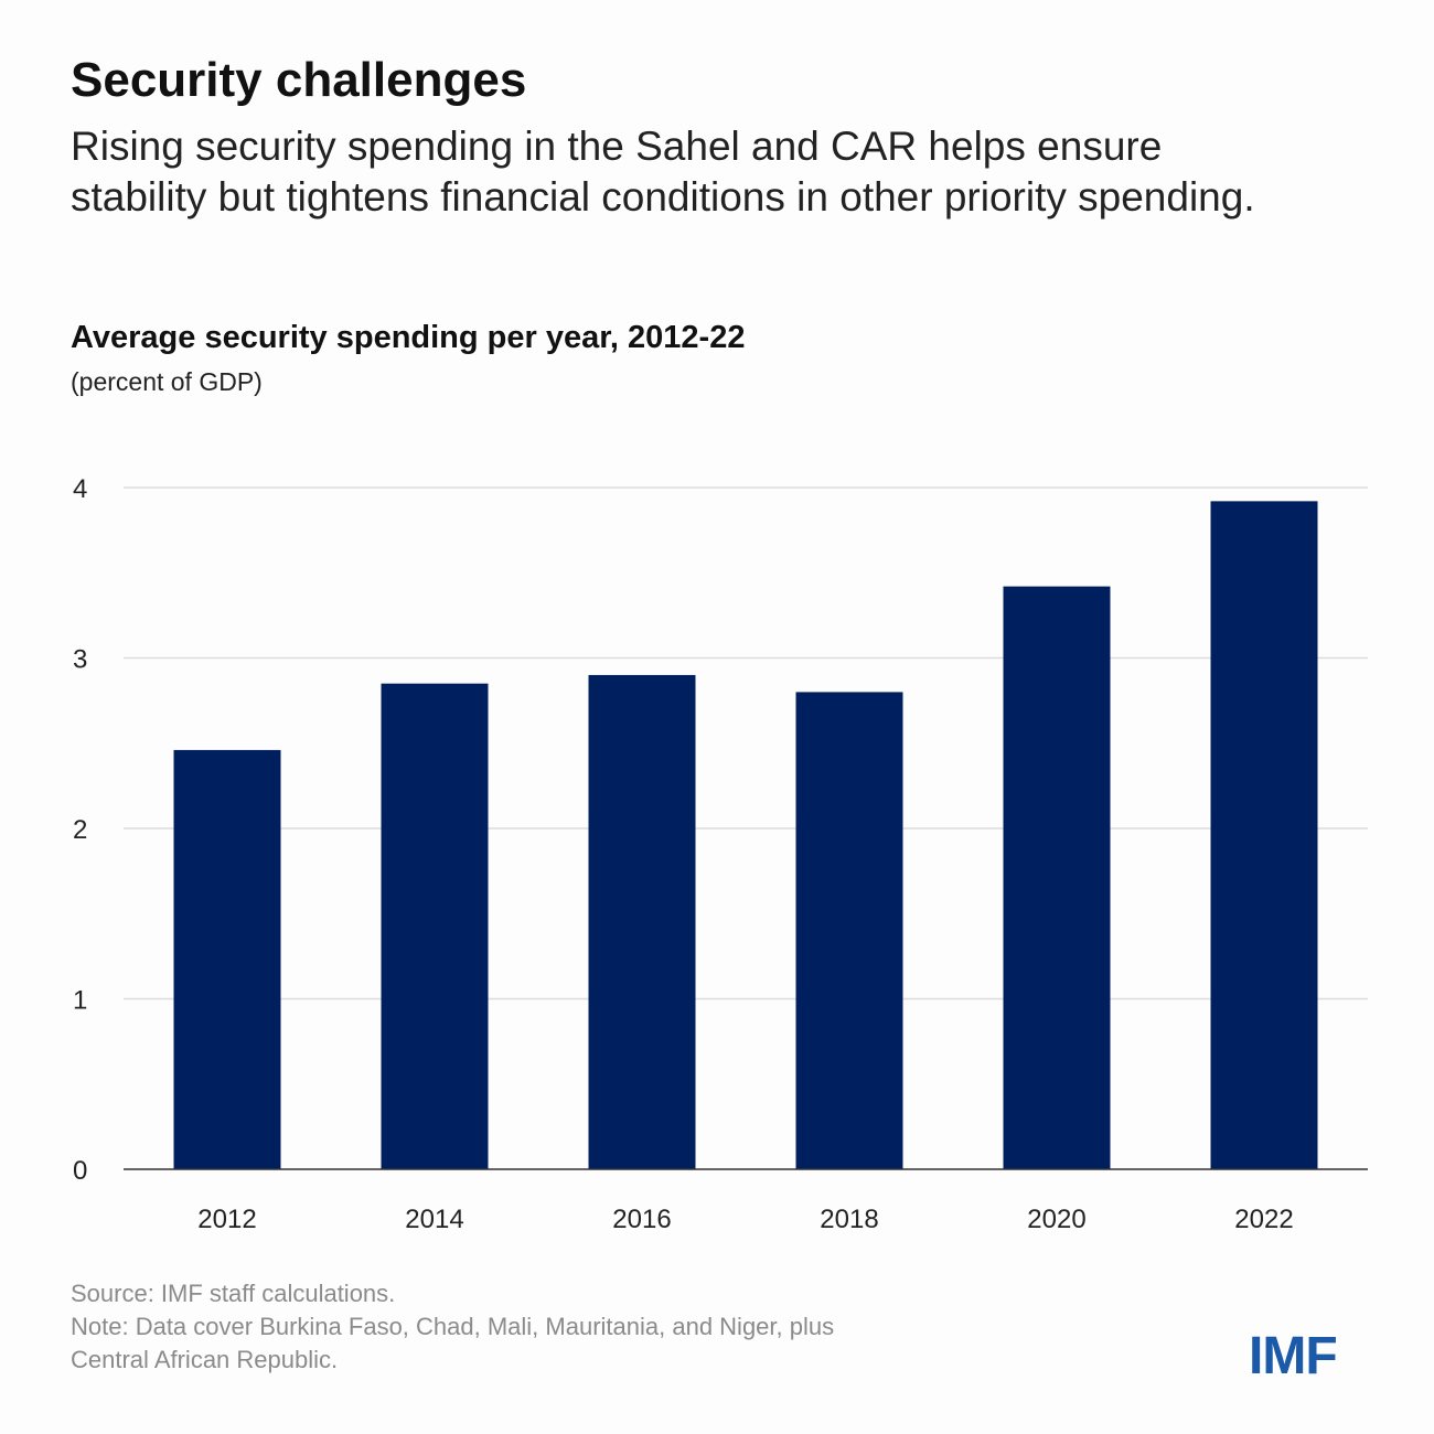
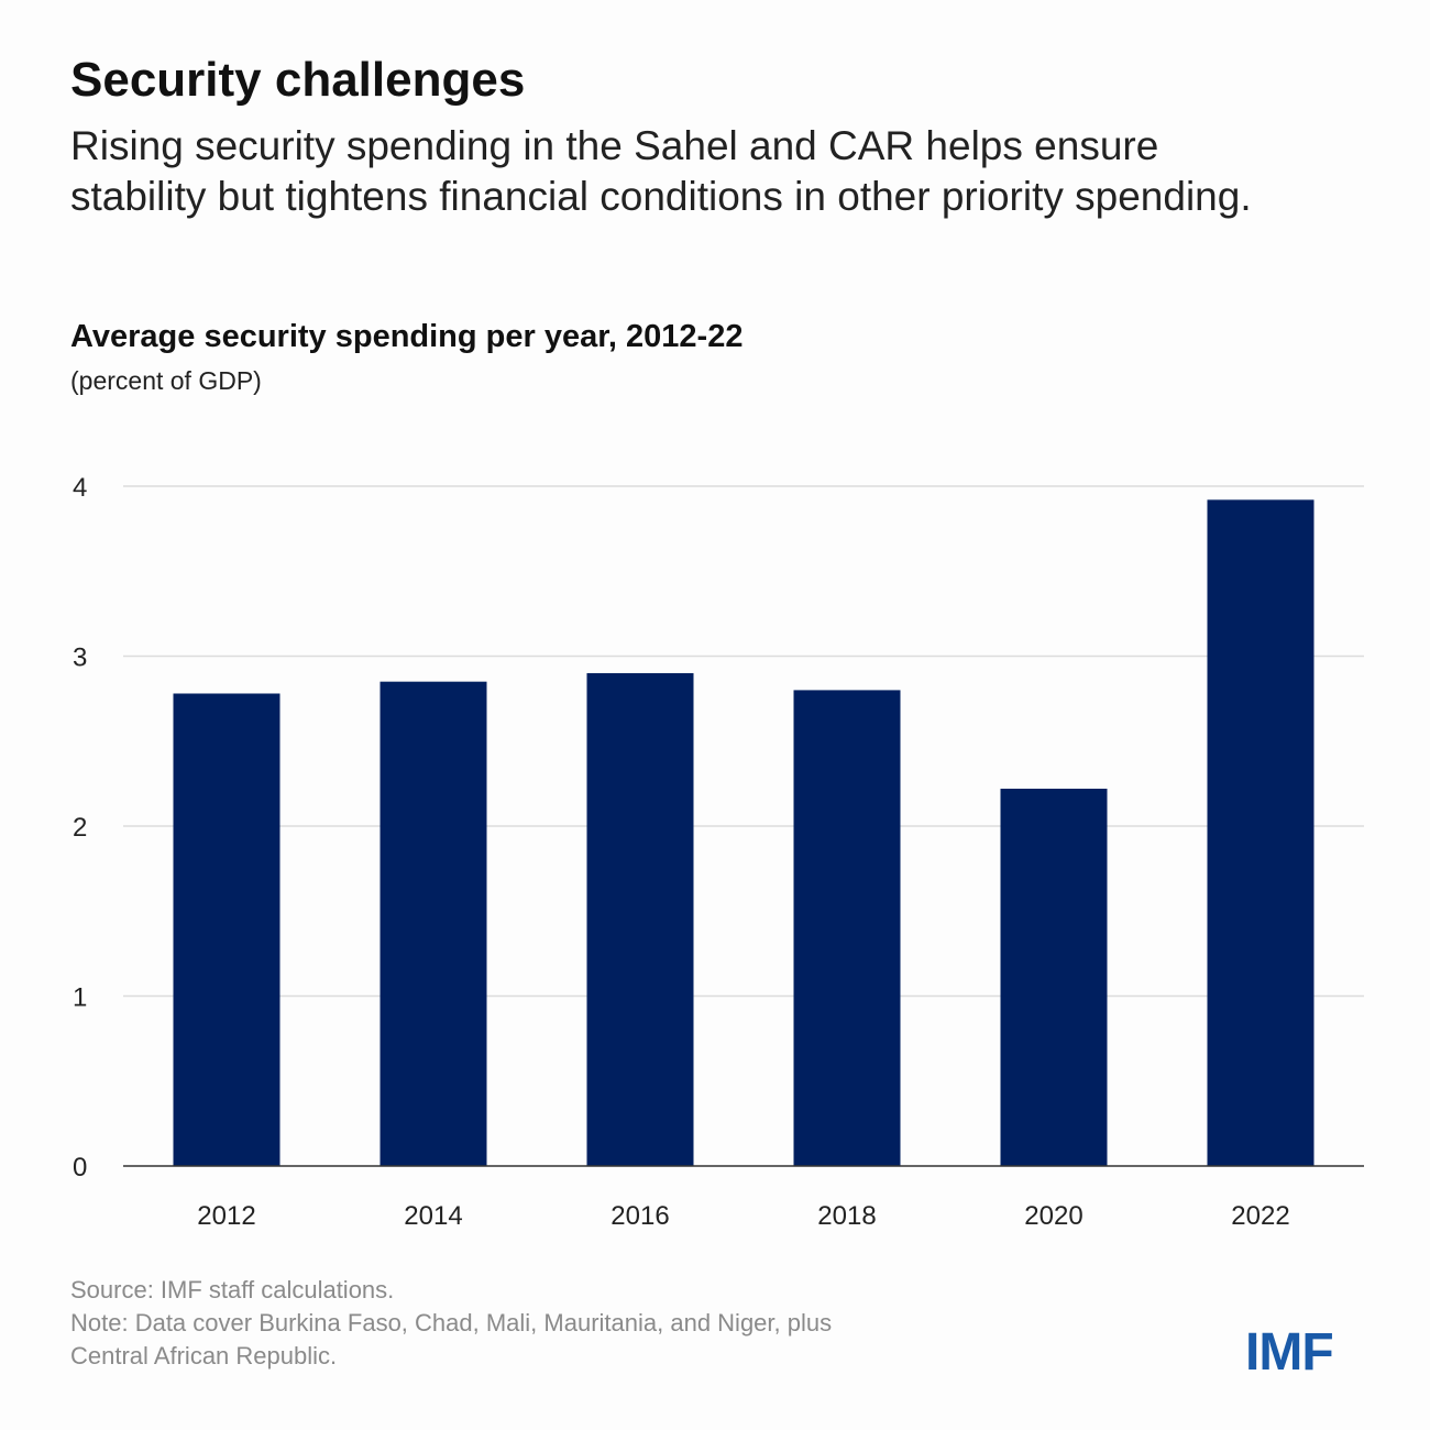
2012: 2.46 -> 2.78
2020: 3.42 -> 2.22
